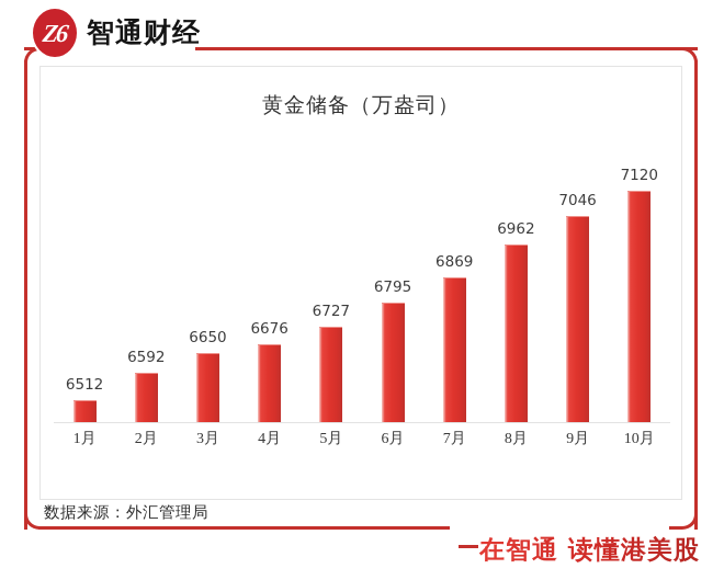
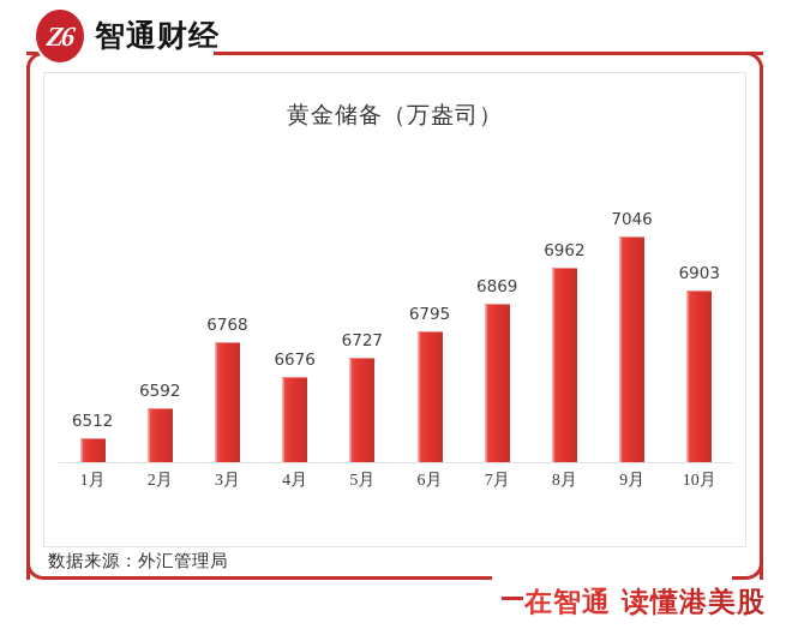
3月: 6650 -> 6768
10月: 7120 -> 6903
